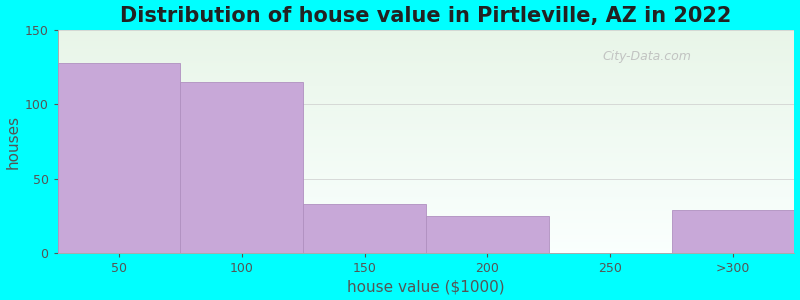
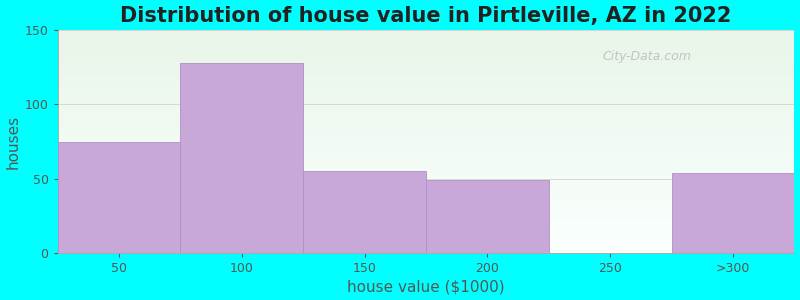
50: 128 -> 75
100: 115 -> 128
150: 33 -> 55
200: 25 -> 49
>300: 29 -> 54
